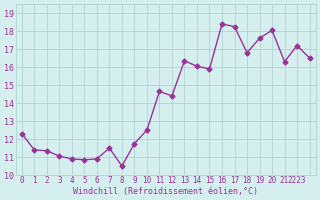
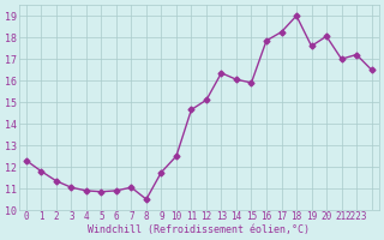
1: 11.4 -> 11.8
7: 11.5 -> 11.1
12: 14.4 -> 15.1
16: 18.4 -> 17.9
18: 16.8 -> 19.0
21: 16.3 -> 17.0
